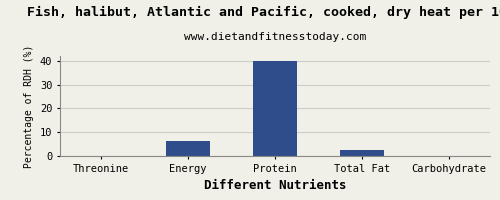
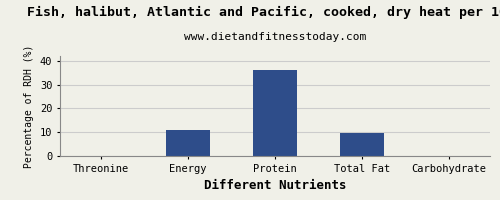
Energy: 6.5 -> 11.0
Protein: 40.0 -> 36.0
Total Fat: 2.5 -> 9.5
